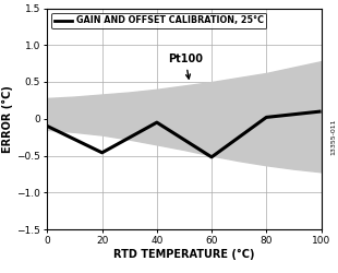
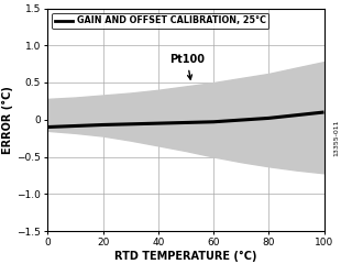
GAIN AND OFFSET CALIBRATION, 25°C/20: -0.46 -> -0.07
GAIN AND OFFSET CALIBRATION, 25°C/60: -0.52 -> -0.03
